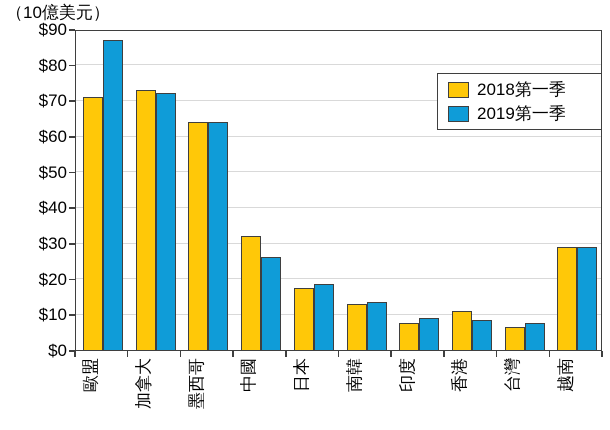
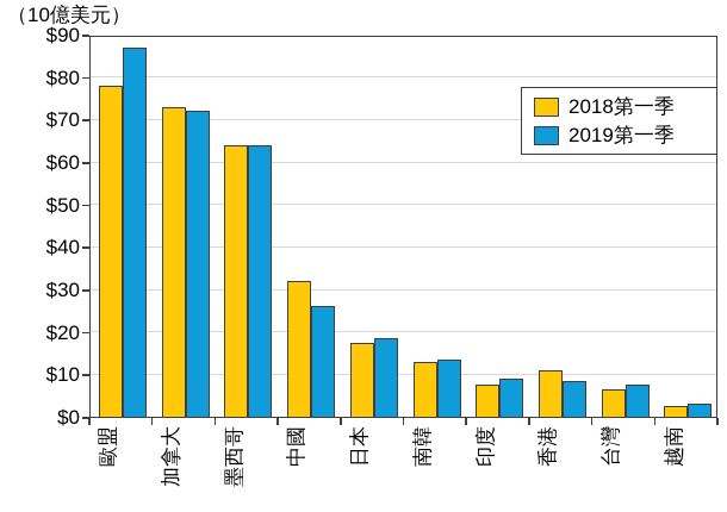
2018第一季/歐盟: $71 -> $78
2018第一季/越南: $29 -> $2
2019第一季/越南: $29 -> $3
